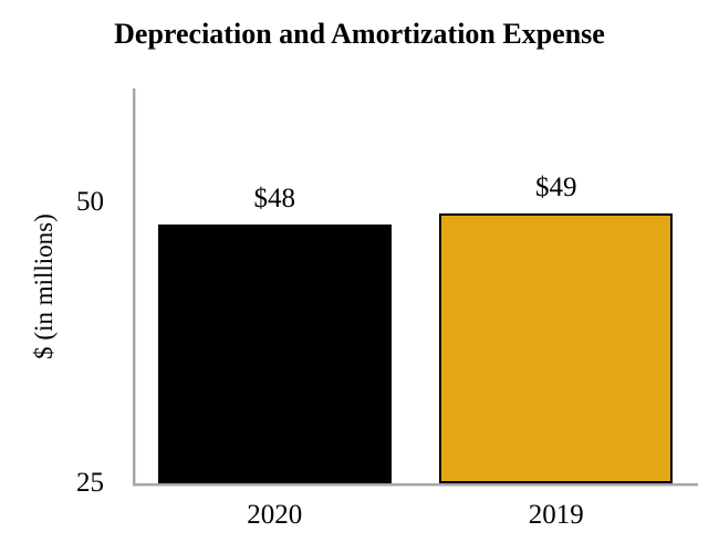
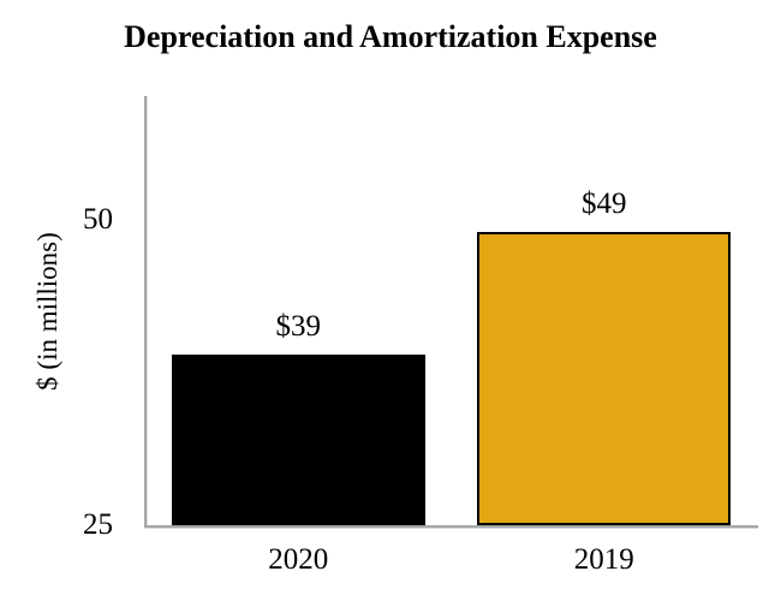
2020: $48 -> $39
